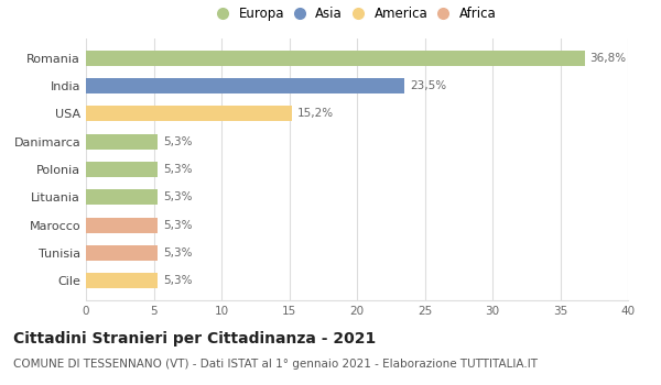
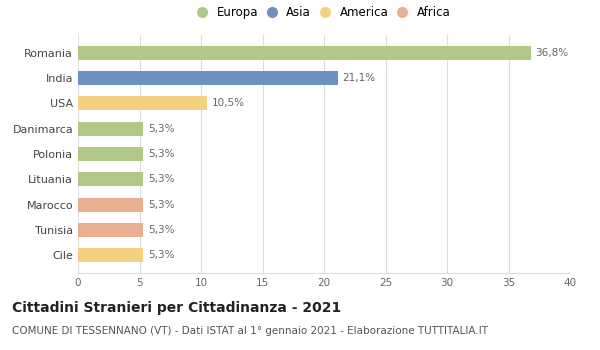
India: 23,5% -> 21,1%
USA: 15,2% -> 10,5%
